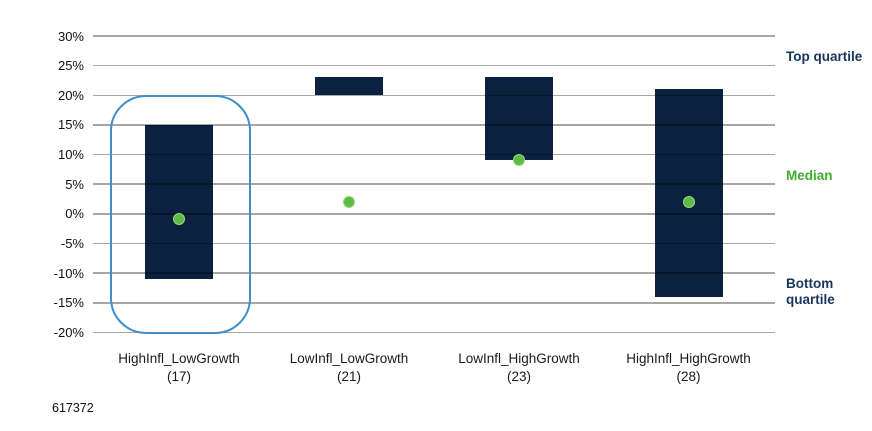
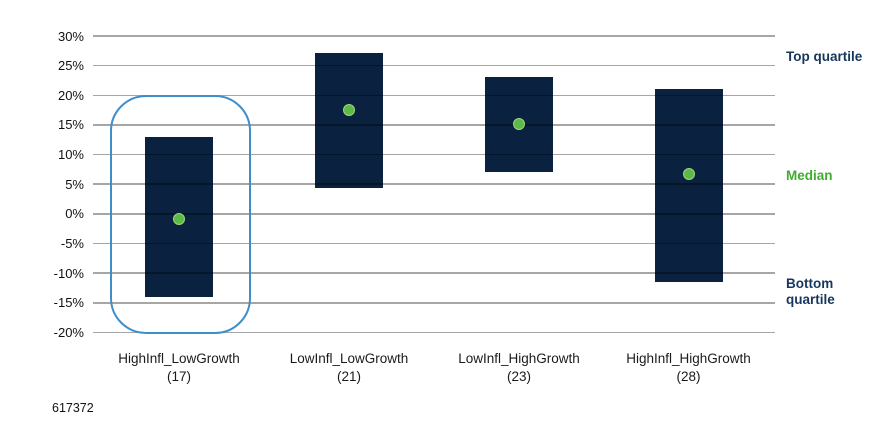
Top quartile/HighInfl_LowGrowth: 15% -> 13%
Bottom quartile/HighInfl_LowGrowth: -11% -> -14%
Top quartile/LowInfl_LowGrowth: 23% -> 27%
Median/LowInfl_LowGrowth: 2% -> 18%
Bottom quartile/LowInfl_LowGrowth: 20% -> 4%
Median/LowInfl_HighGrowth: 9% -> 15%
Bottom quartile/LowInfl_HighGrowth: 9% -> 7%
Median/HighInfl_HighGrowth: 2% -> 7%
Bottom quartile/HighInfl_HighGrowth: -14% -> -12%
